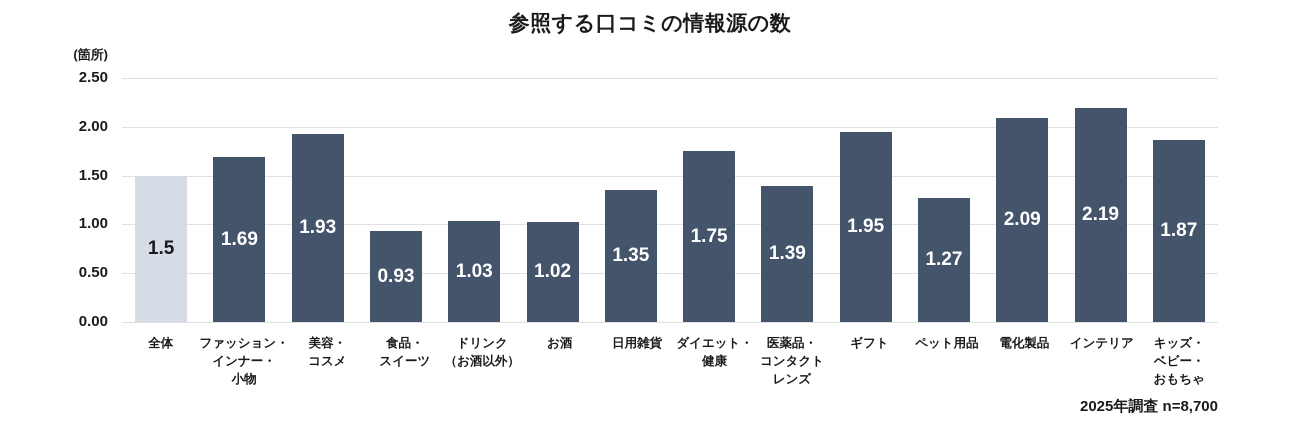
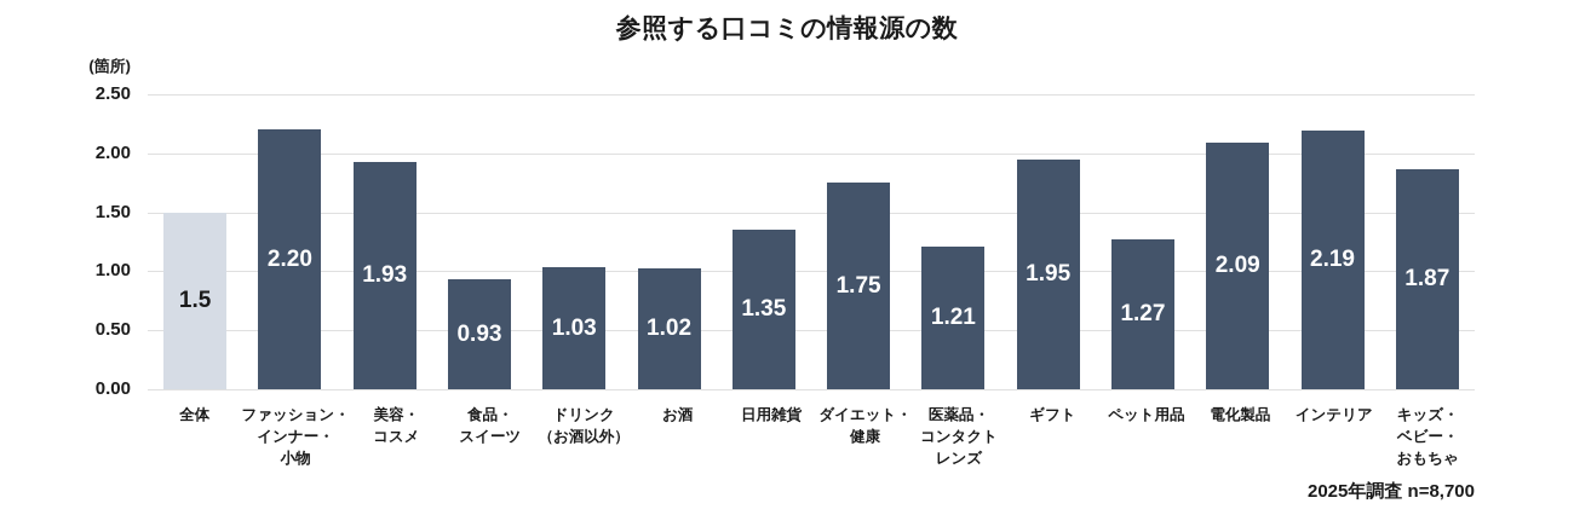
ファッション・インナー・小物: 1.69 -> 2.20
医薬品・コンタクトレンズ: 1.39 -> 1.21
